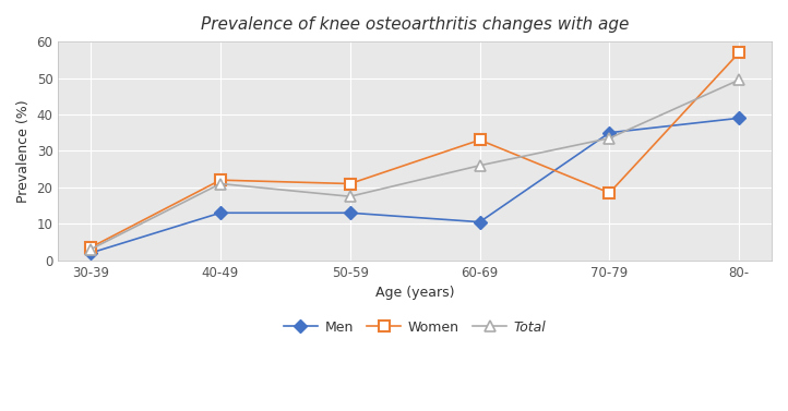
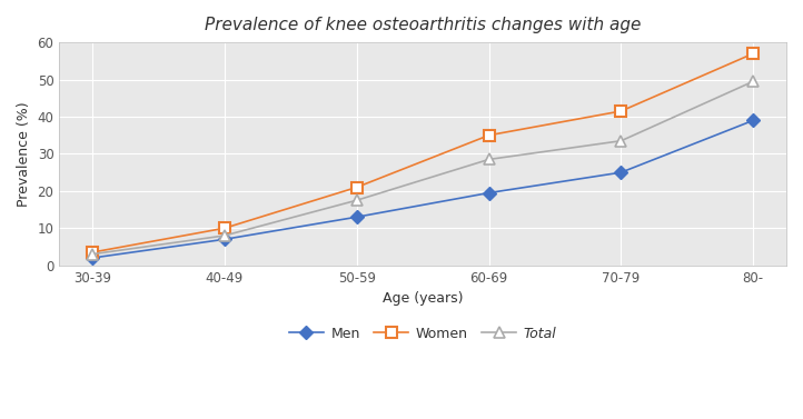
Men/40-49: 13.0 -> 7.0
Women/40-49: 22.0 -> 10.0
Total/40-49: 21.0 -> 8.0
Men/60-69: 10.5 -> 19.5
Women/60-69: 33.0 -> 35.0
Total/60-69: 26.0 -> 28.5
Men/70-79: 35.0 -> 25.0
Women/70-79: 18.5 -> 41.5
